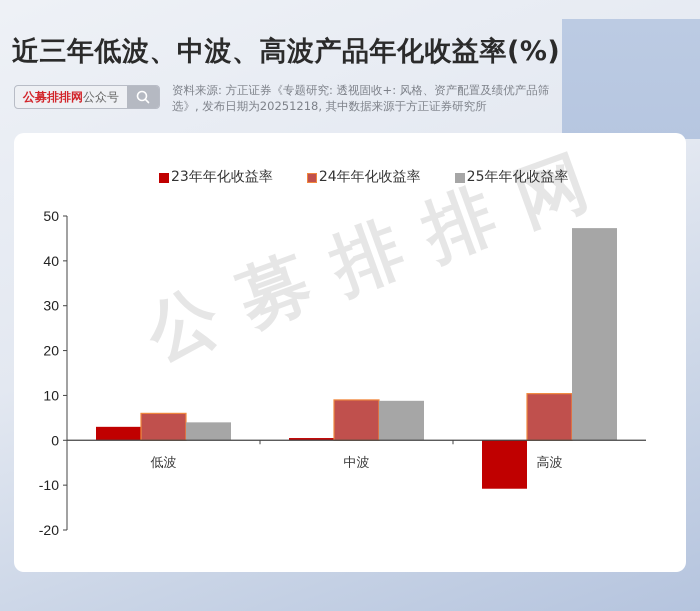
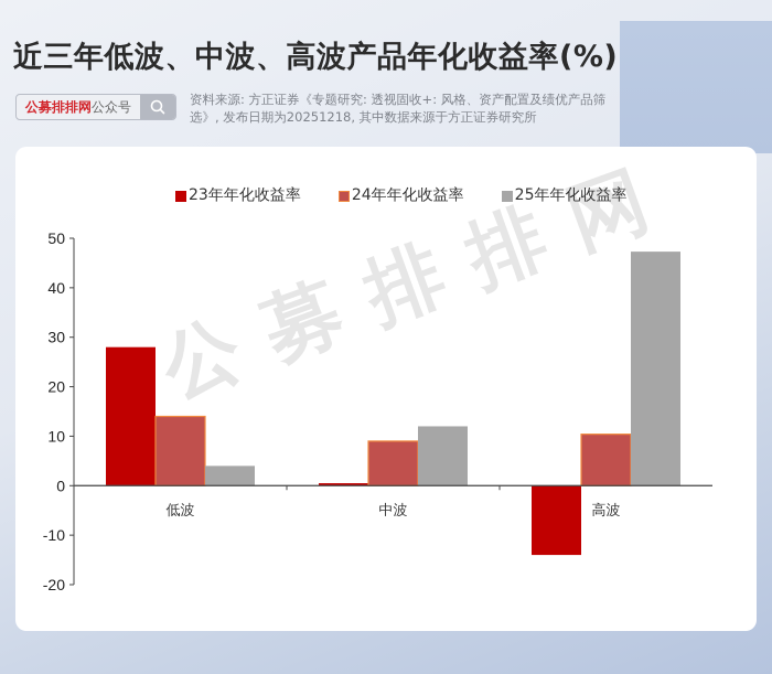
23年年化收益率/低波: 3 -> 28
24年年化收益率/低波: 6 -> 14
25年年化收益率/中波: 9 -> 12
23年年化收益率/高波: -11 -> -14
